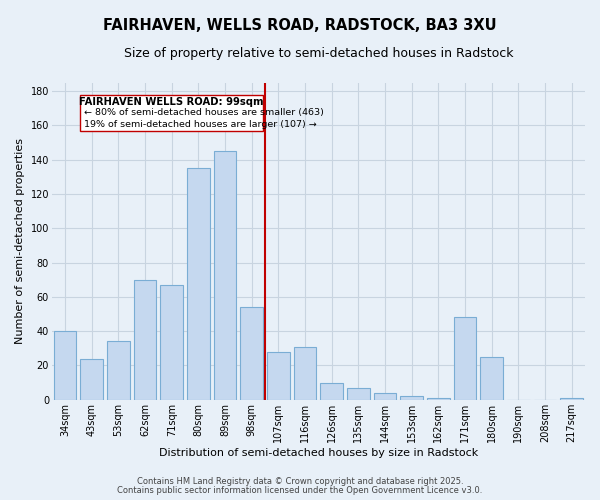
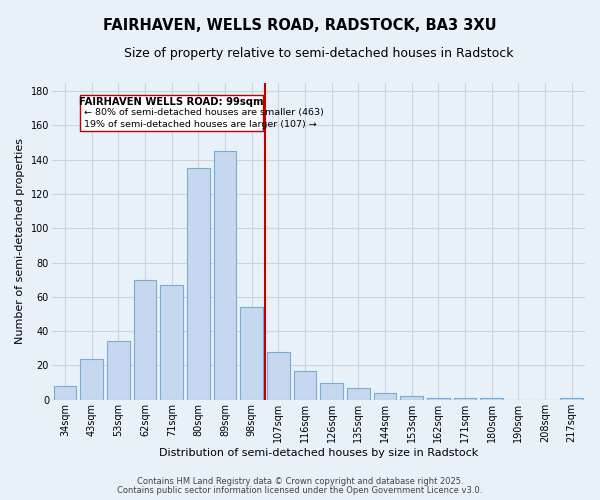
34sqm: 40 -> 8
116sqm: 31 -> 17
171sqm: 48 -> 1
180sqm: 25 -> 1
